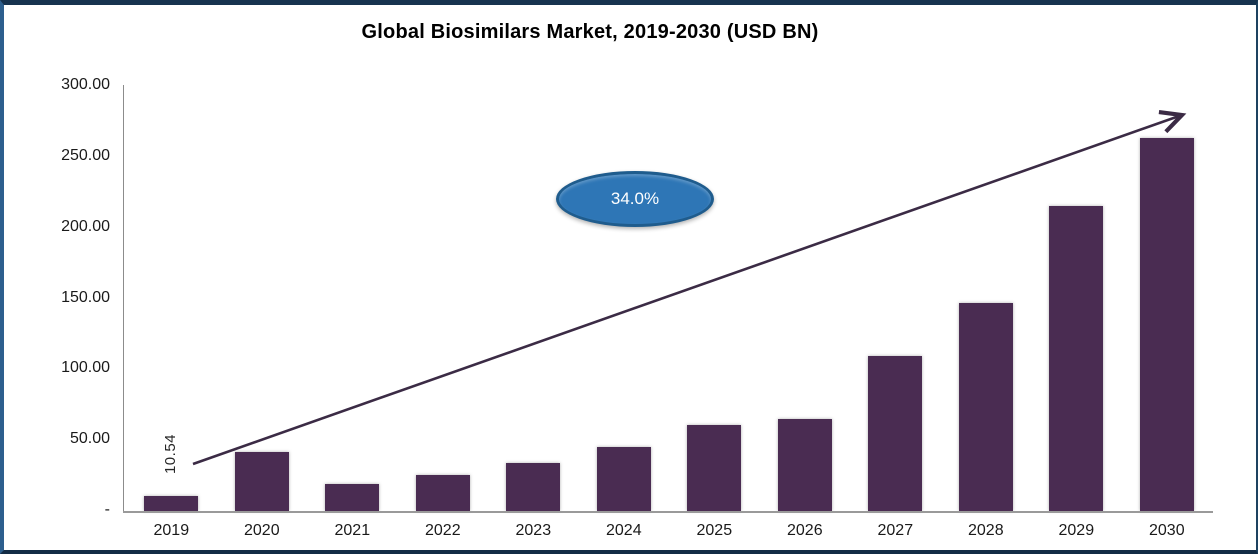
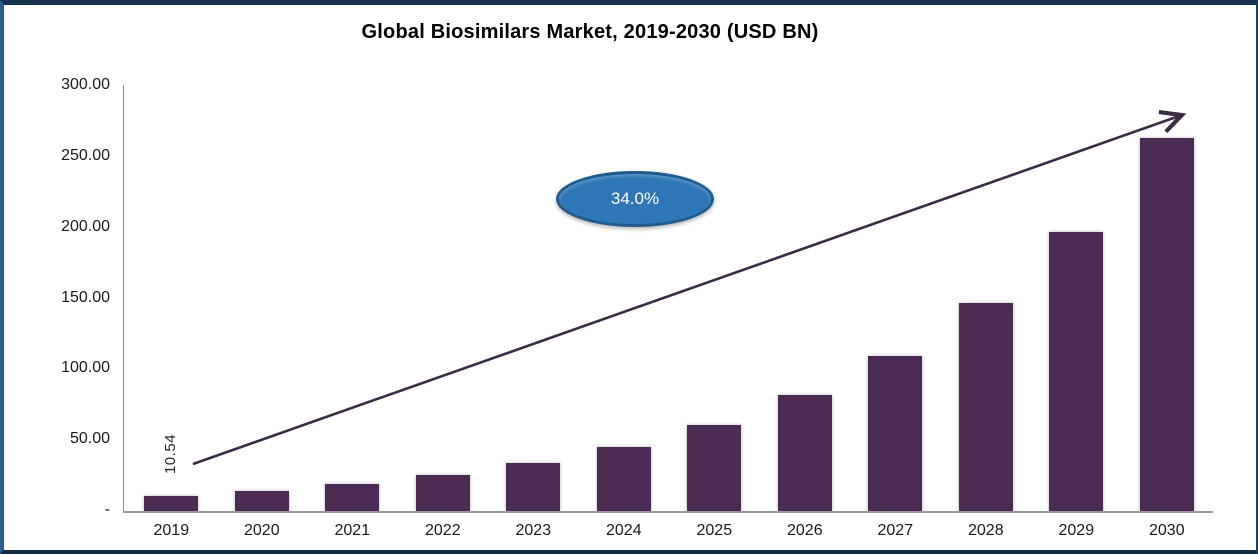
2020: 42 -> 14
2026: 65 -> 82
2029: 215 -> 197
